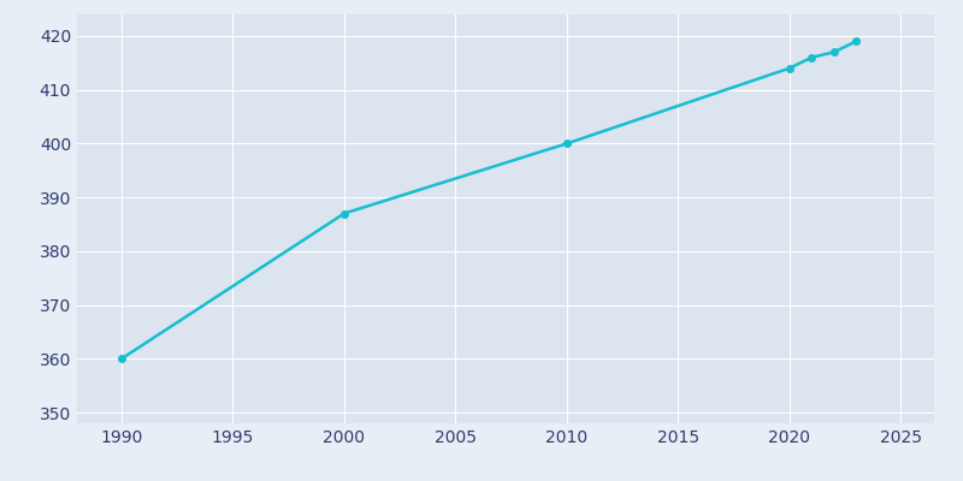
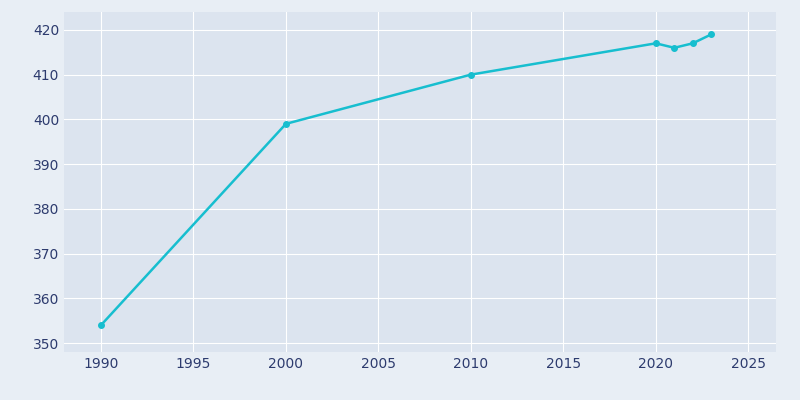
1990: 360 -> 354
2000: 387 -> 399
2010: 400 -> 410
2020: 414 -> 417
